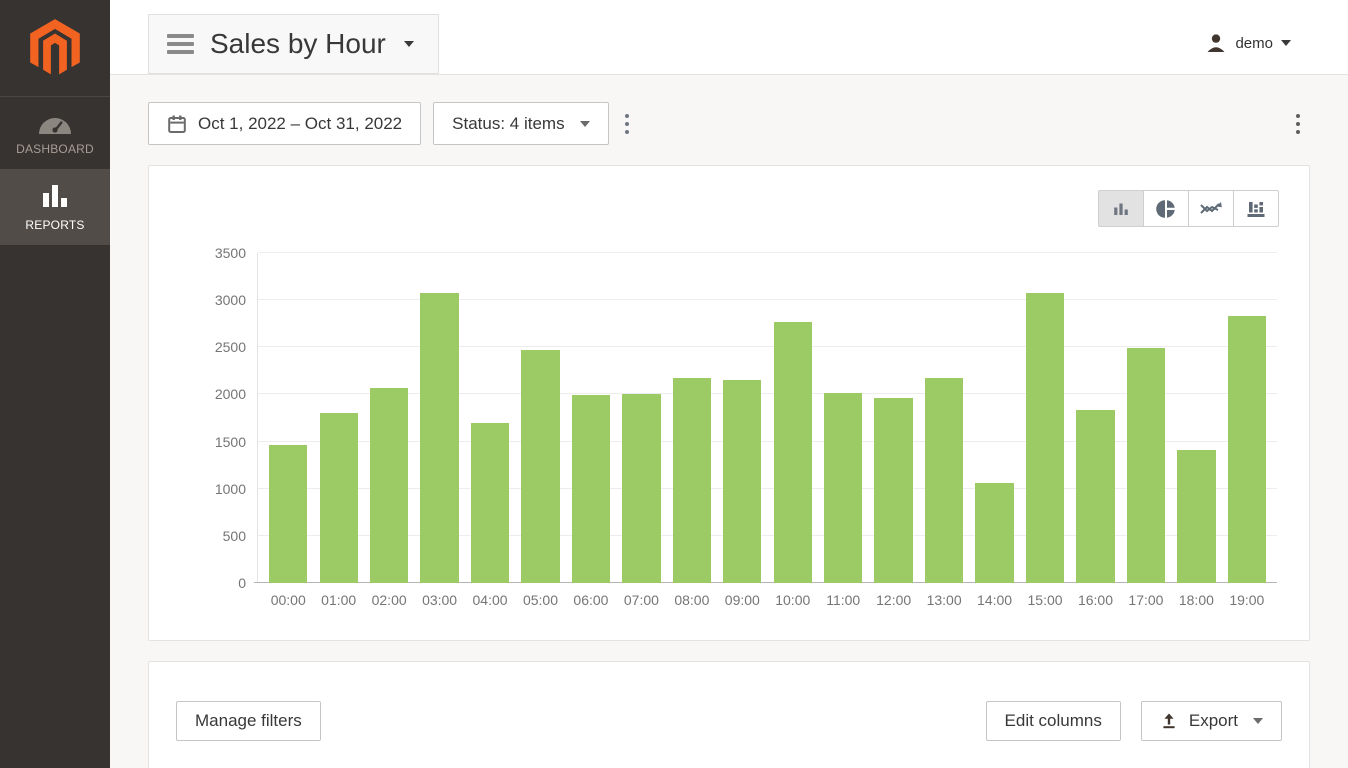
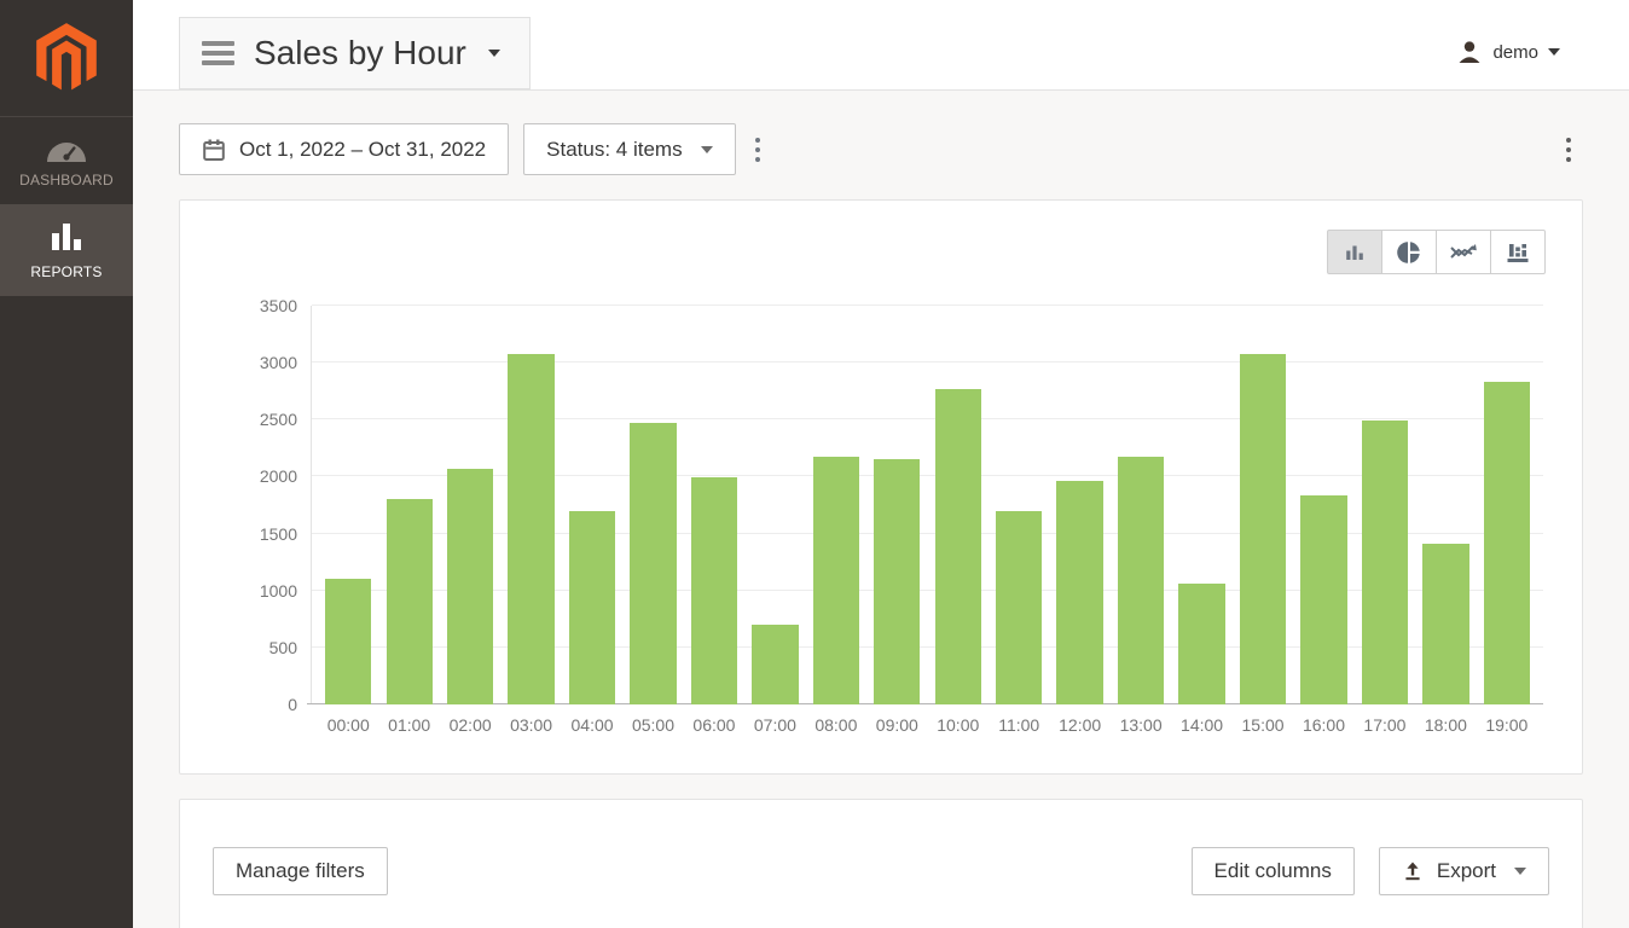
00:00: 1500 -> 1100
07:00: 2000 -> 700
11:00: 2000 -> 1700
